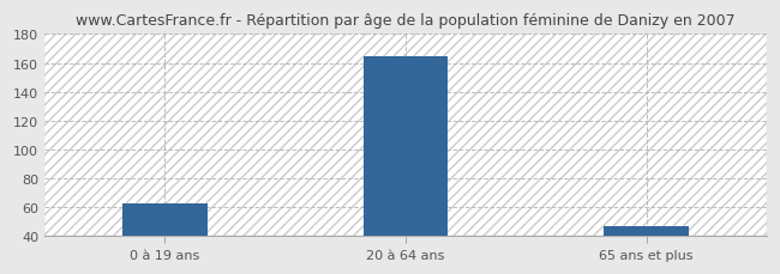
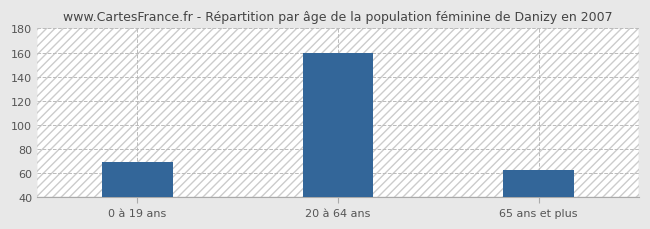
0 à 19 ans: 63 -> 69
20 à 64 ans: 165 -> 160
65 ans et plus: 47 -> 63
